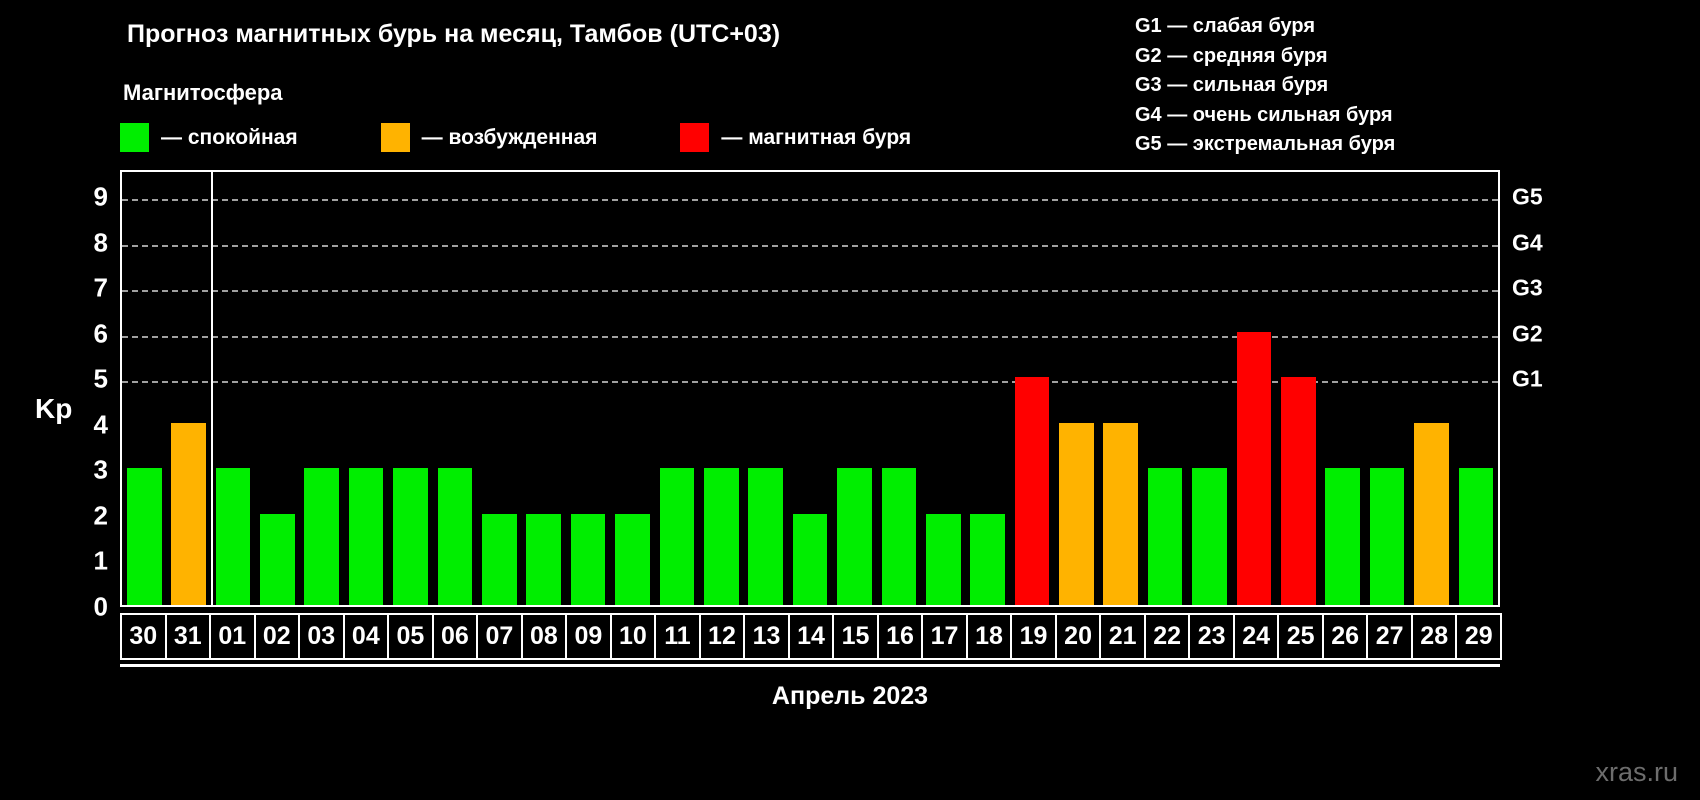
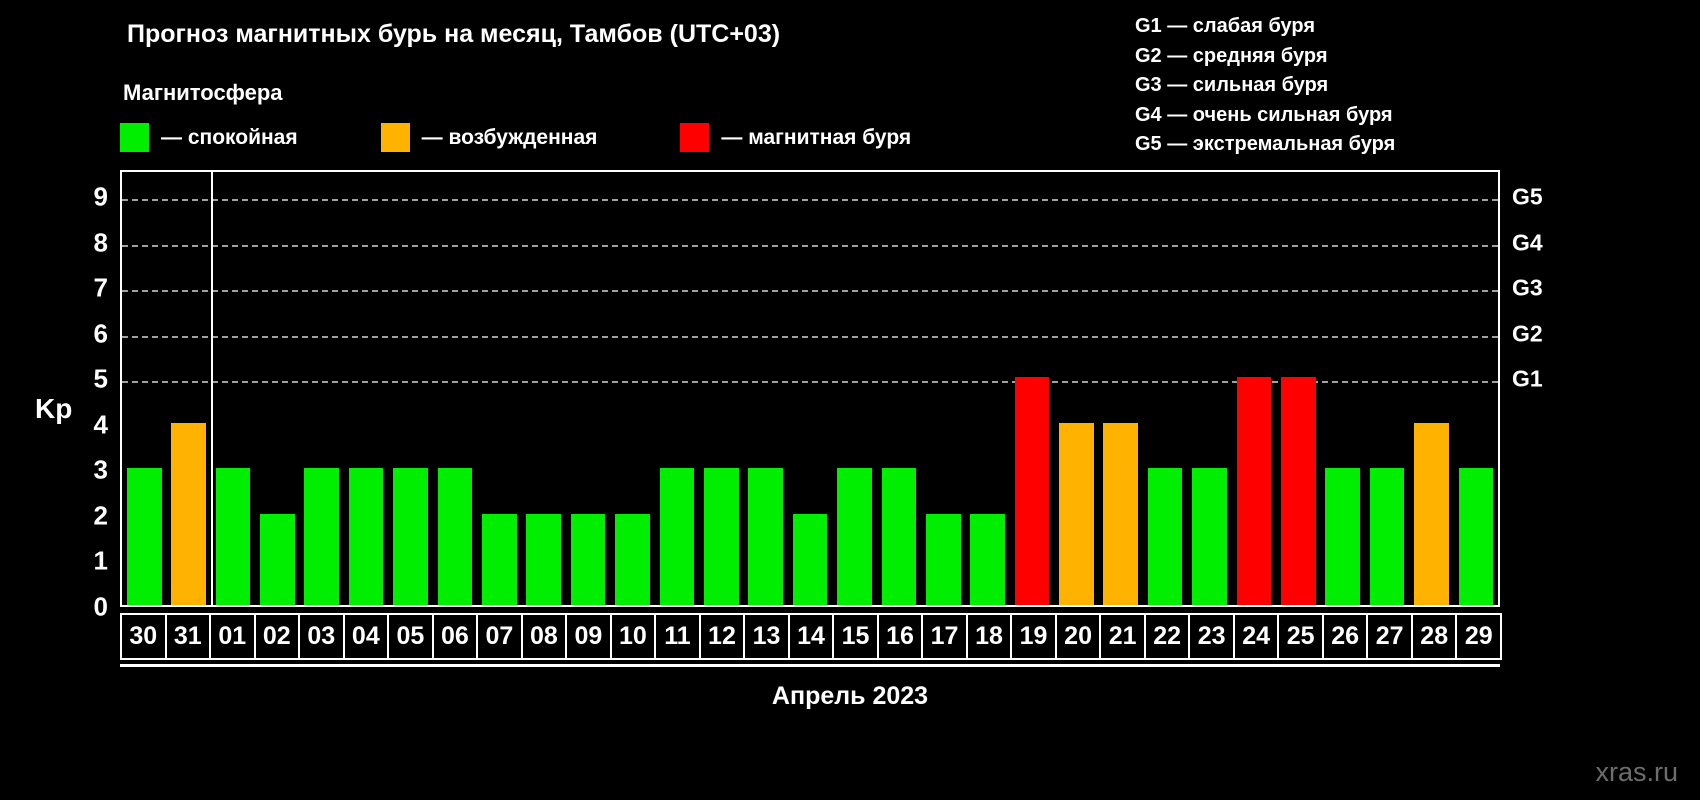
24: 6 -> 5
